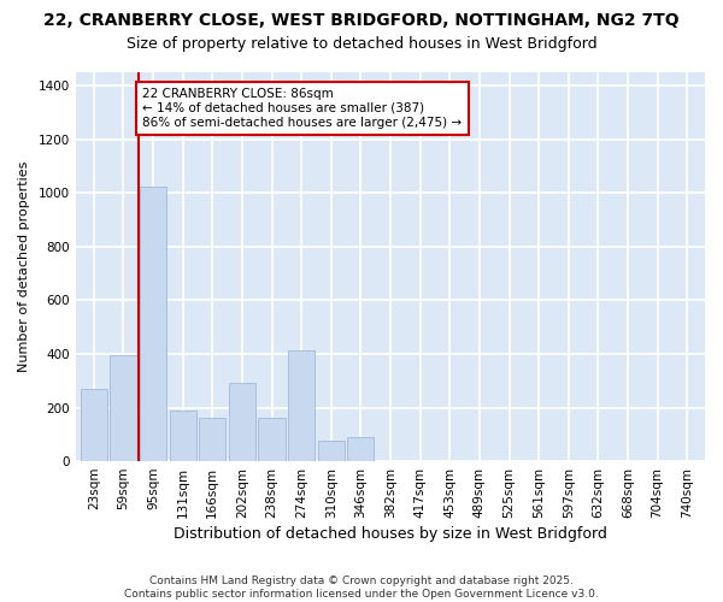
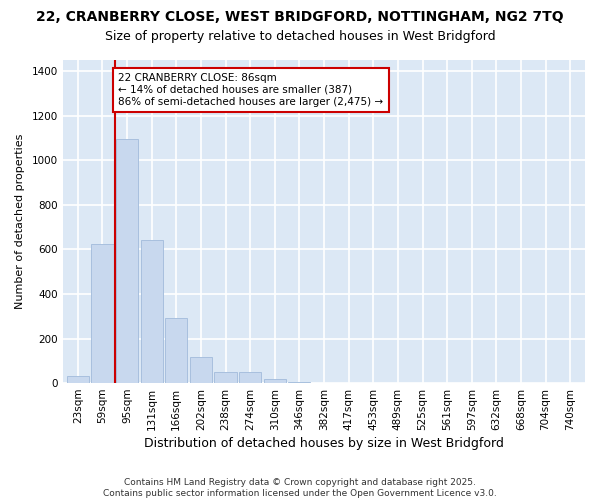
23sqm: 270 -> 30
59sqm: 395 -> 625
95sqm: 1025 -> 1095
131sqm: 190 -> 640
166sqm: 160 -> 290
202sqm: 290 -> 115
238sqm: 160 -> 50
274sqm: 415 -> 50
310sqm: 75 -> 20
346sqm: 90 -> 5
